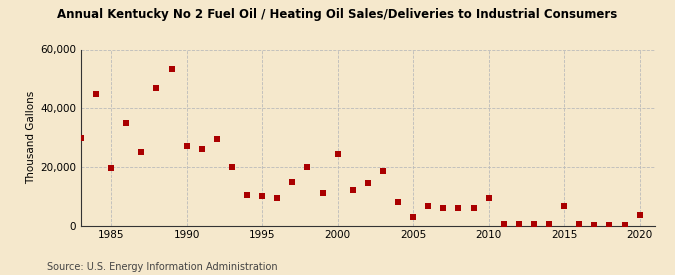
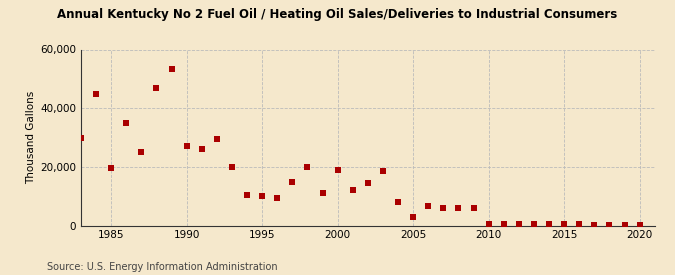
2000: 24,500 -> 19,000
2010: 9,500 -> 500
2015: 6,500 -> 500
2020: 3,500 -> 100
